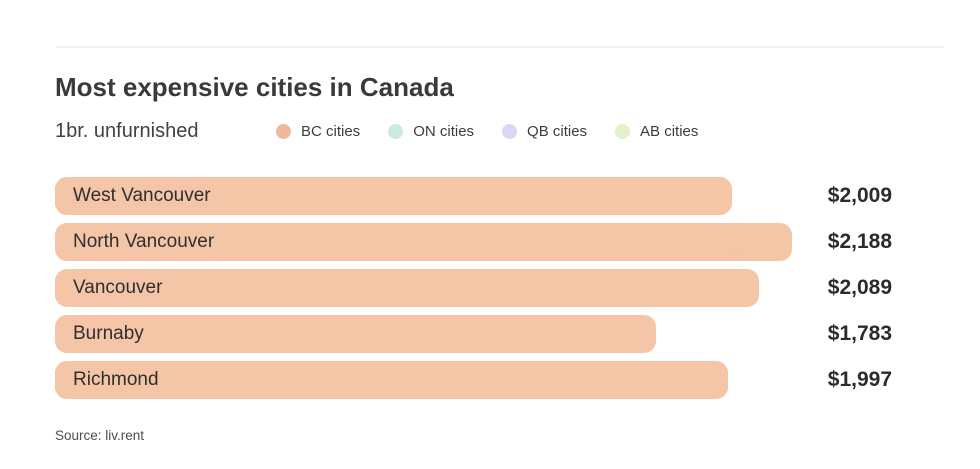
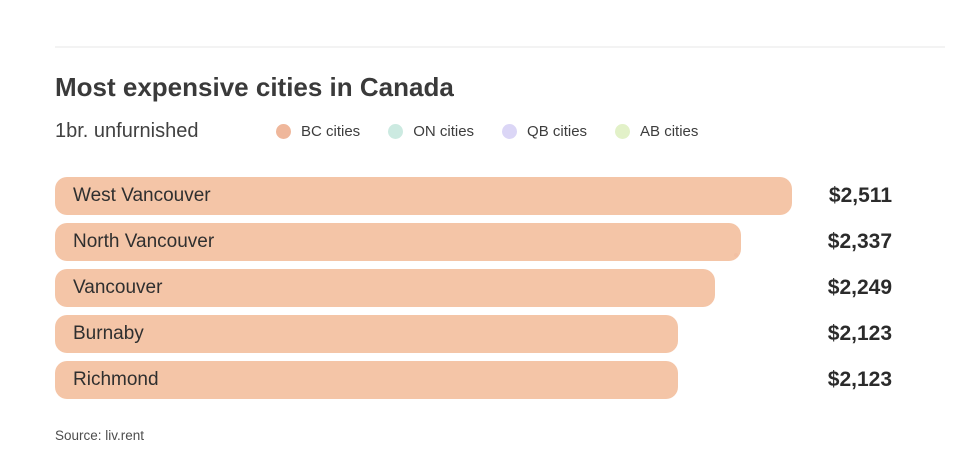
West Vancouver: $2,009 -> $2,511
North Vancouver: $2,188 -> $2,337
Vancouver: $2,089 -> $2,249
Burnaby: $1,783 -> $2,123
Richmond: $1,997 -> $2,123
